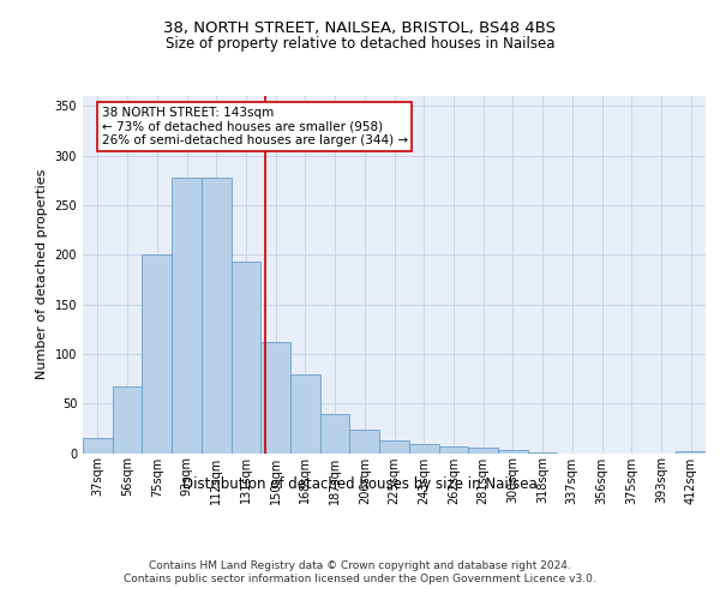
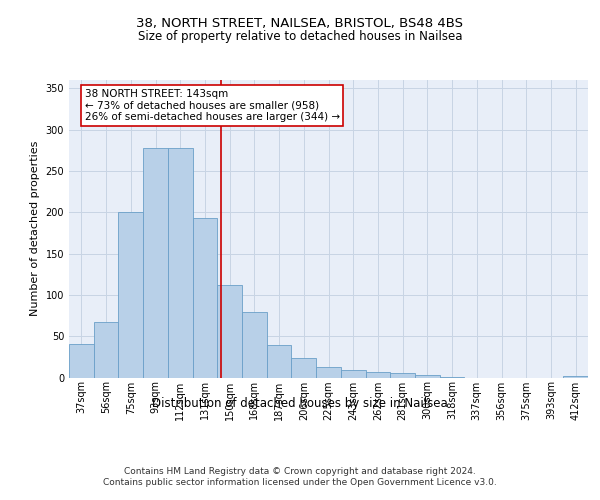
37sqm: 15 -> 40
